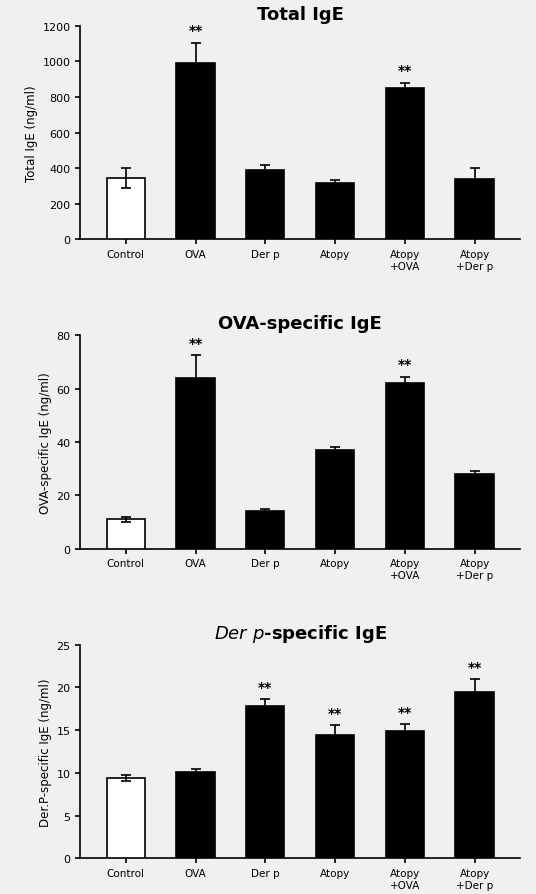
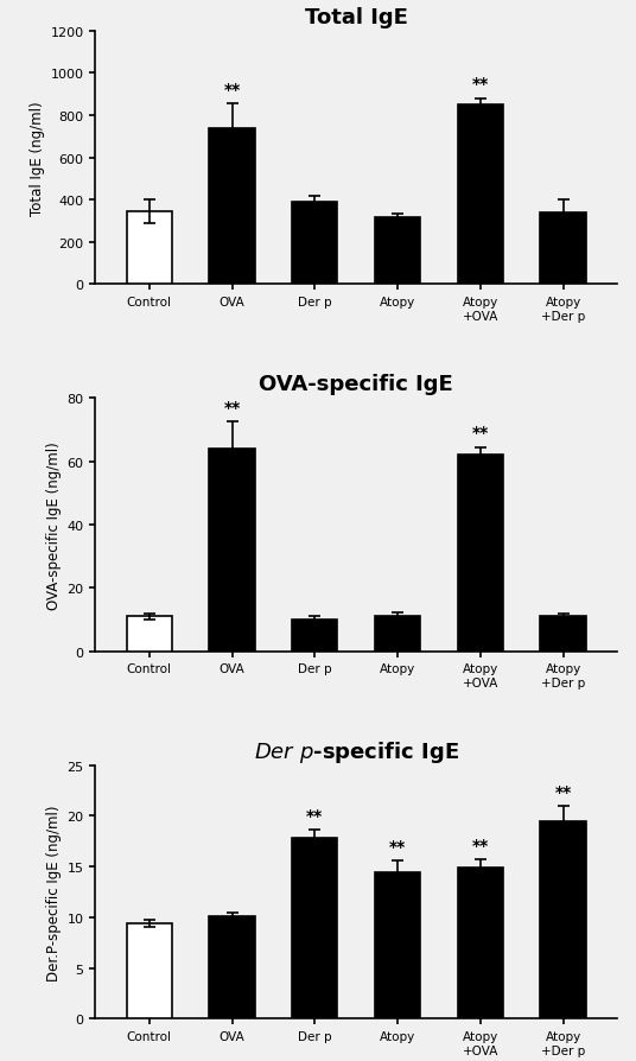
Total IgE/OVA: 990 -> 740
OVA-specific IgE/Der p: 14 -> 10
OVA-specific IgE/Atopy: 37 -> 11
OVA-specific IgE/Atopy +Der p: 28 -> 11
